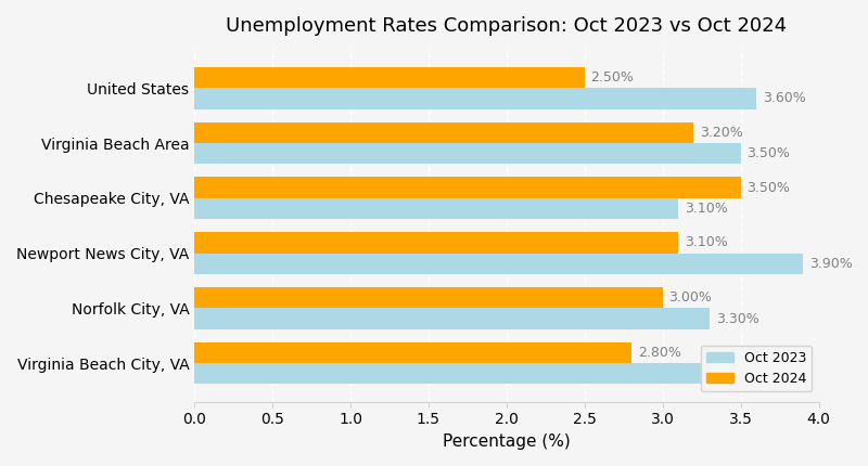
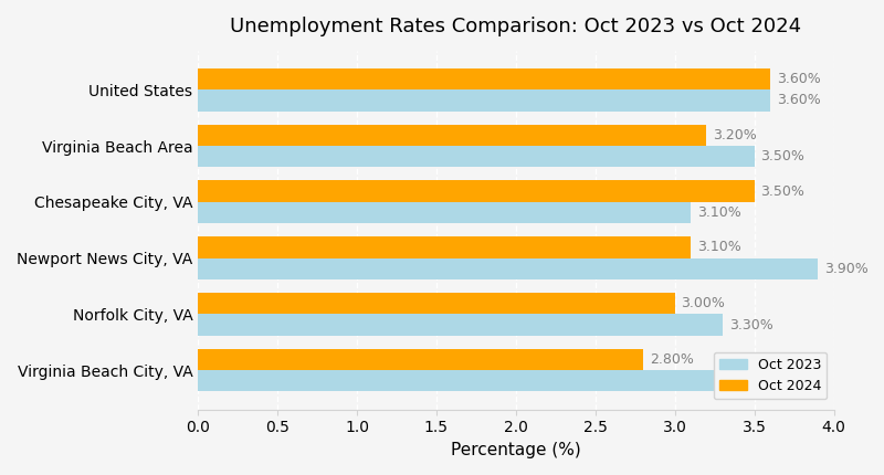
Oct 2024/United States: 2.50% -> 3.60%
